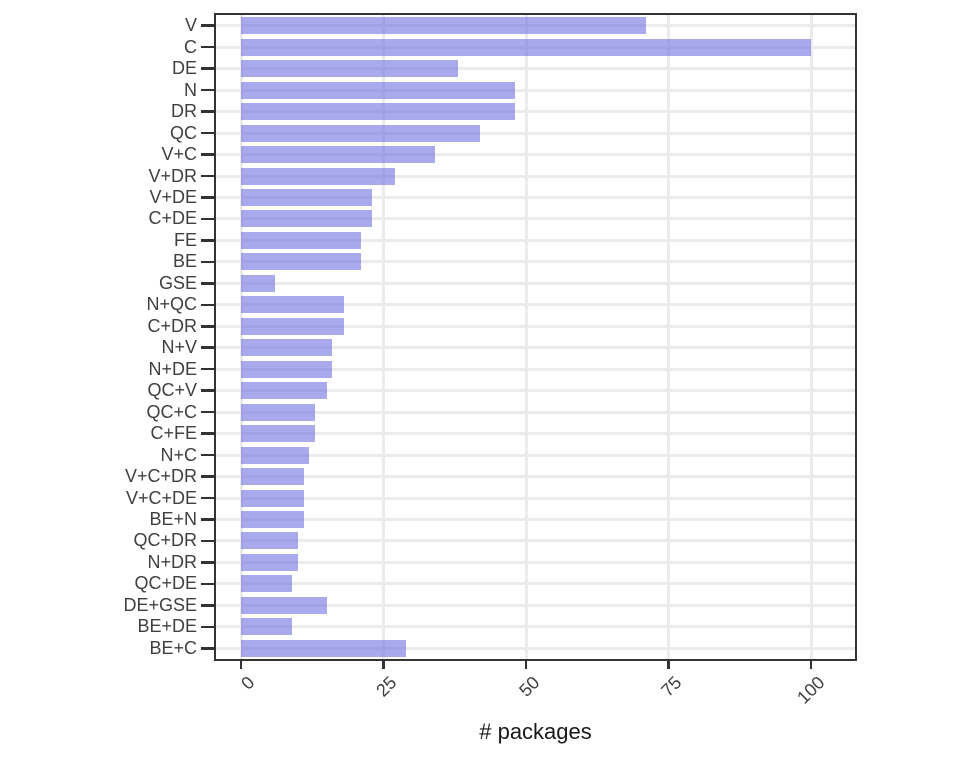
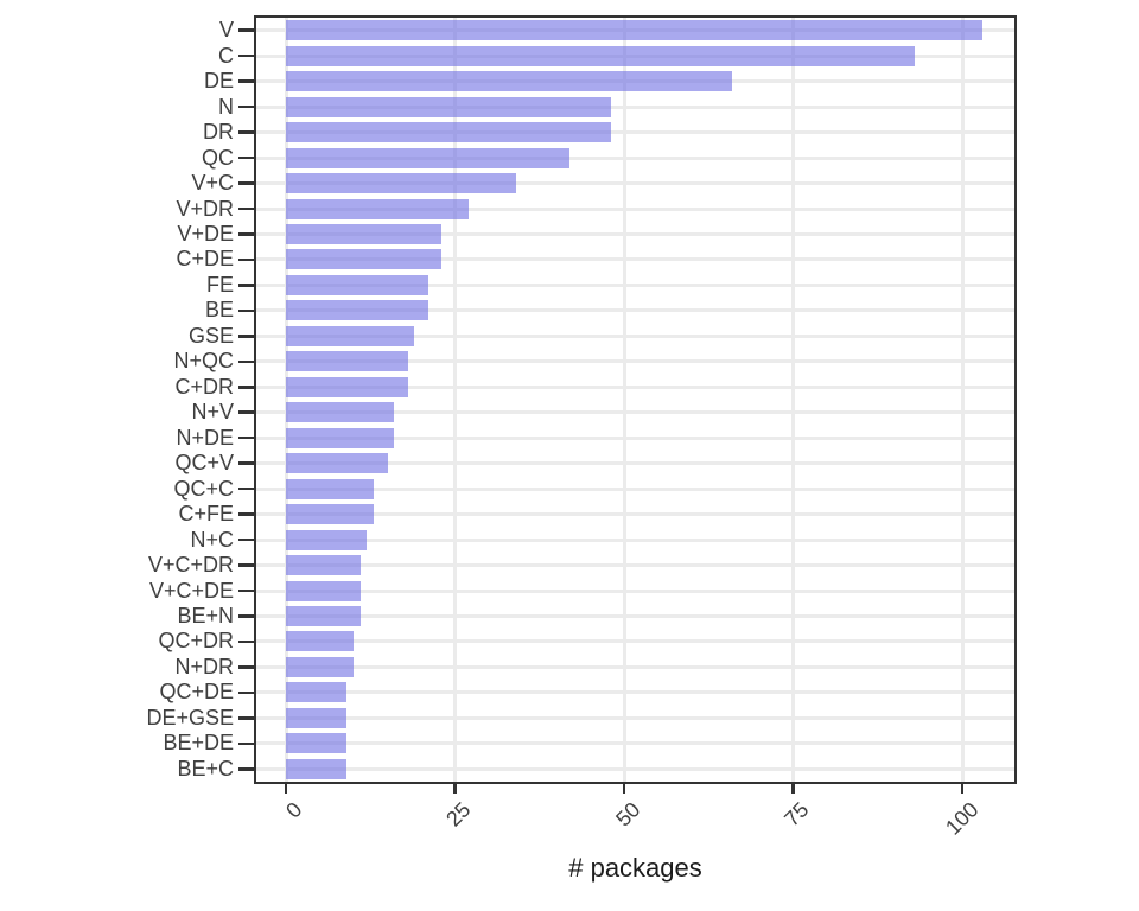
V: 71 -> 103
C: 100 -> 93
DE: 38 -> 66
GSE: 6 -> 19
DE+GSE: 15 -> 9
BE+C: 29 -> 9
